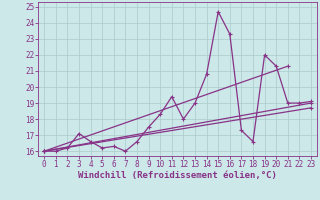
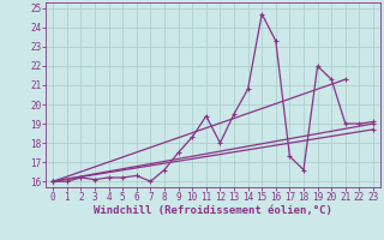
3: 17.1 -> 16.1
4: 16.6 -> 16.2
13: 19.0 -> 19.5
